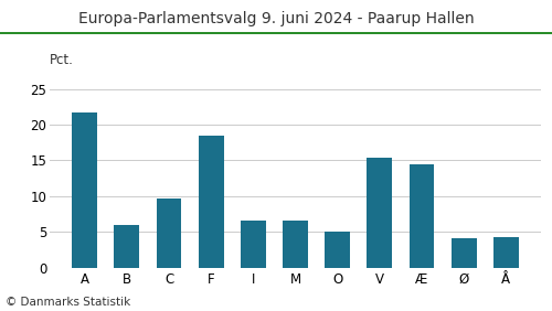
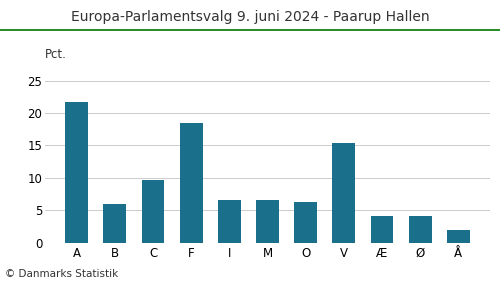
O: 5.0 -> 6.3
Æ: 14.4 -> 4.1
Å: 4.2 -> 2.0
